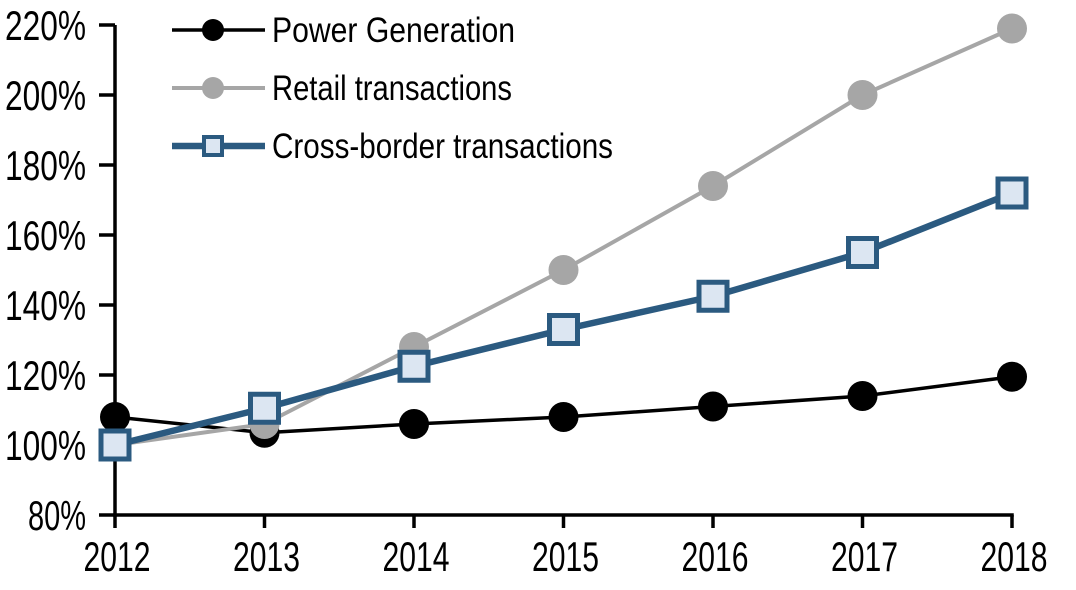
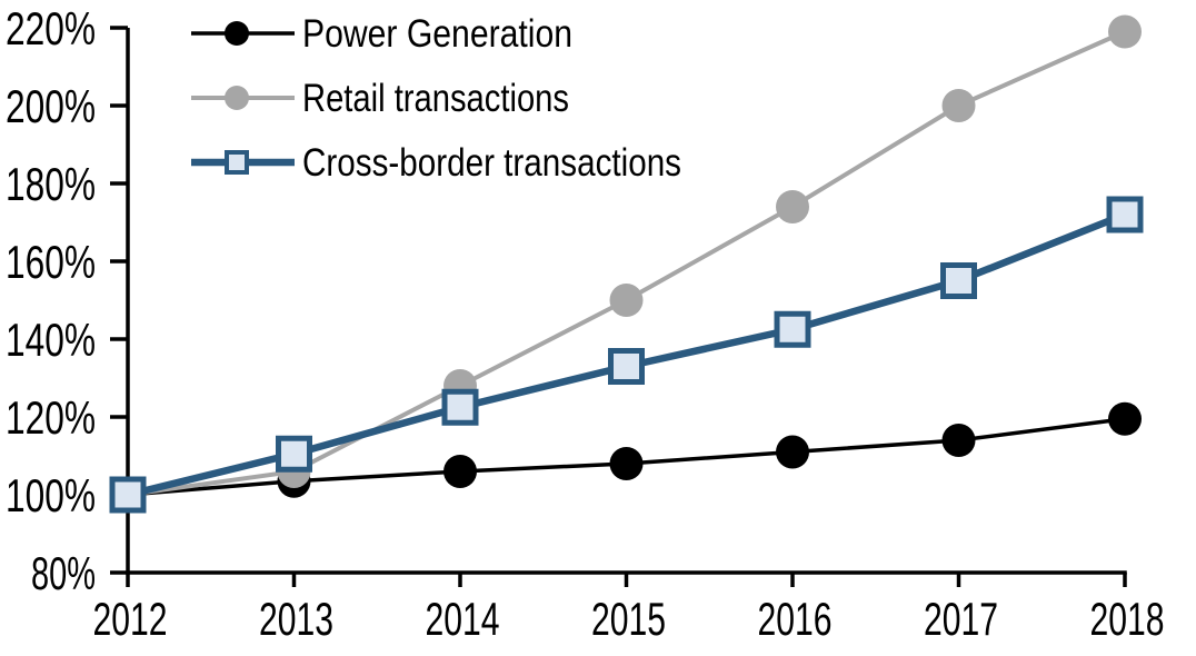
Power Generation/2012: 108% -> 100%
